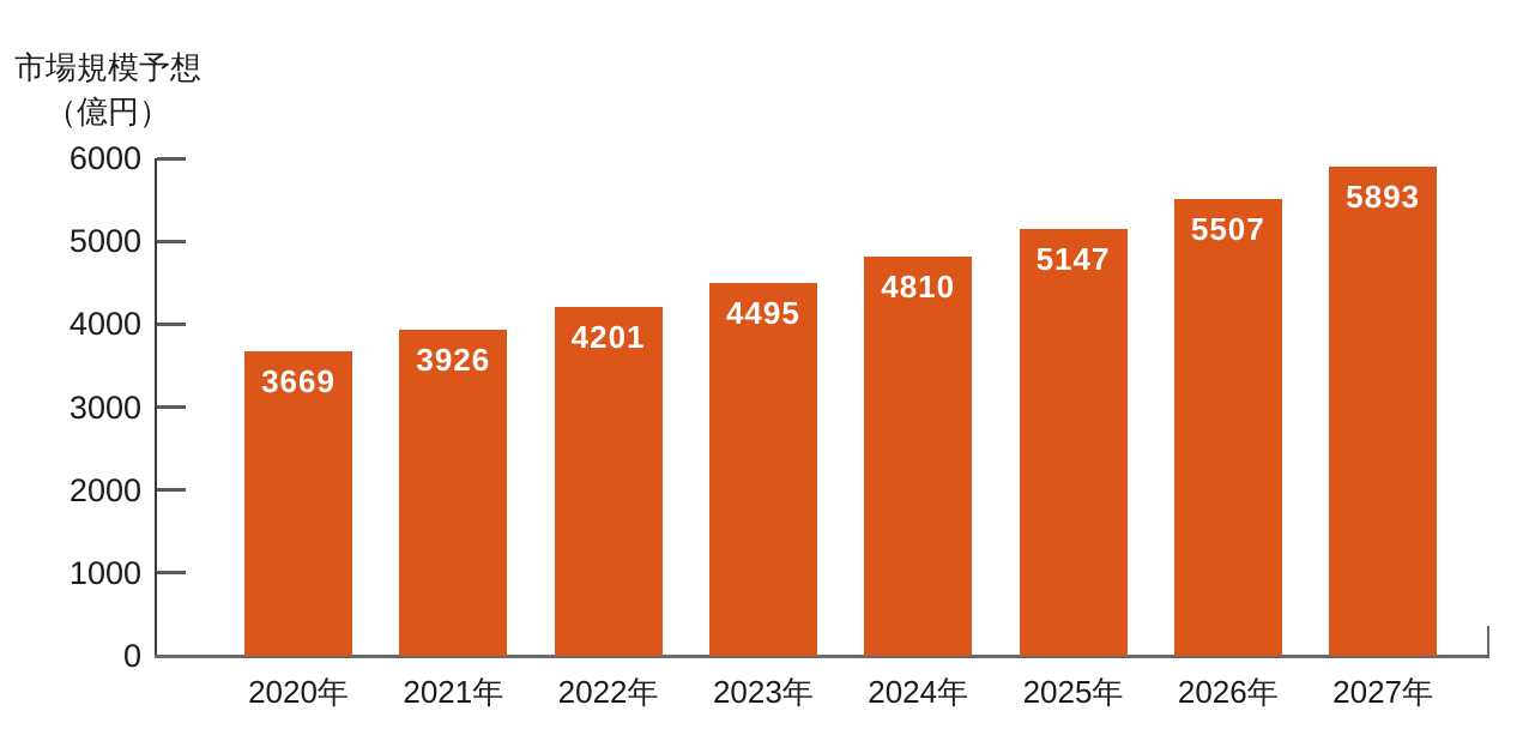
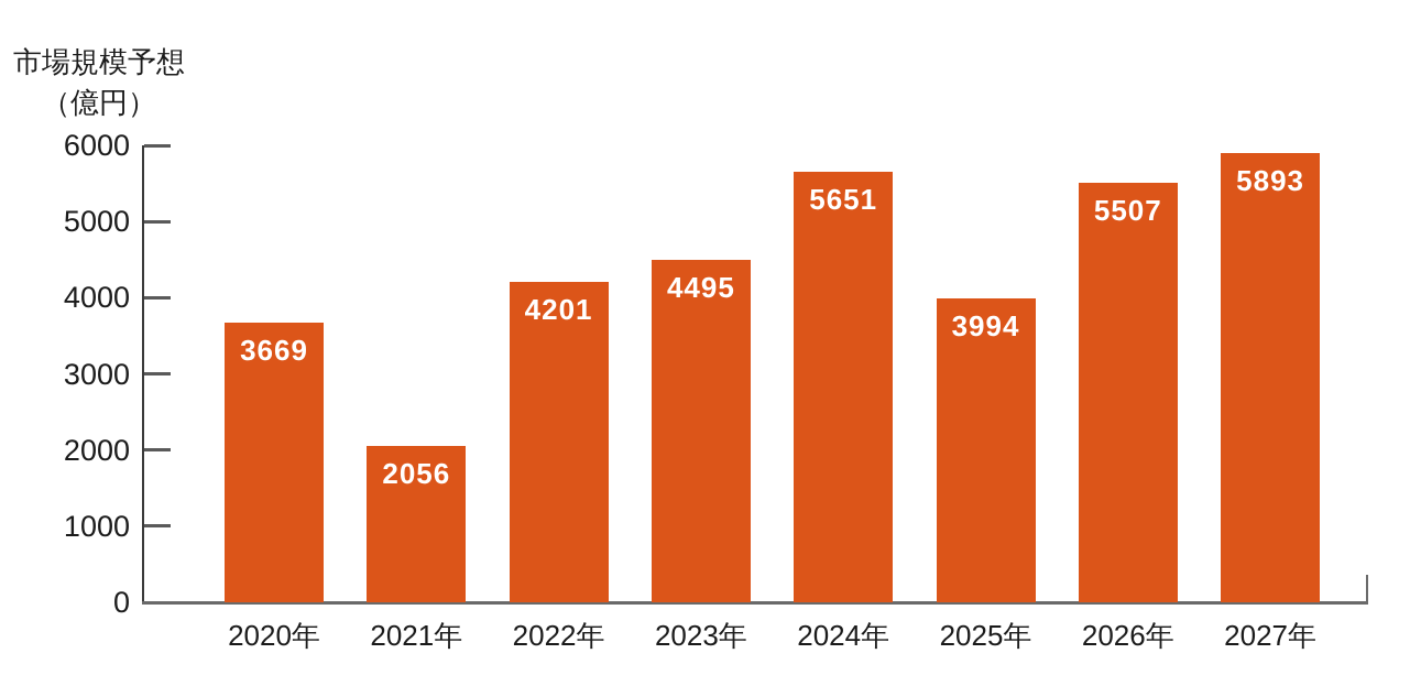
2021年: 3926 -> 2056
2024年: 4810 -> 5651
2025年: 5147 -> 3994
